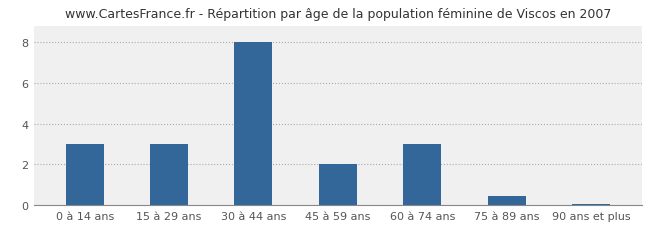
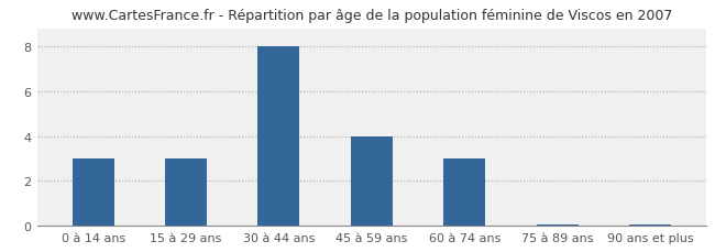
45 à 59 ans: 2.00 -> 4.00
75 à 89 ans: 0.45 -> 0.07
